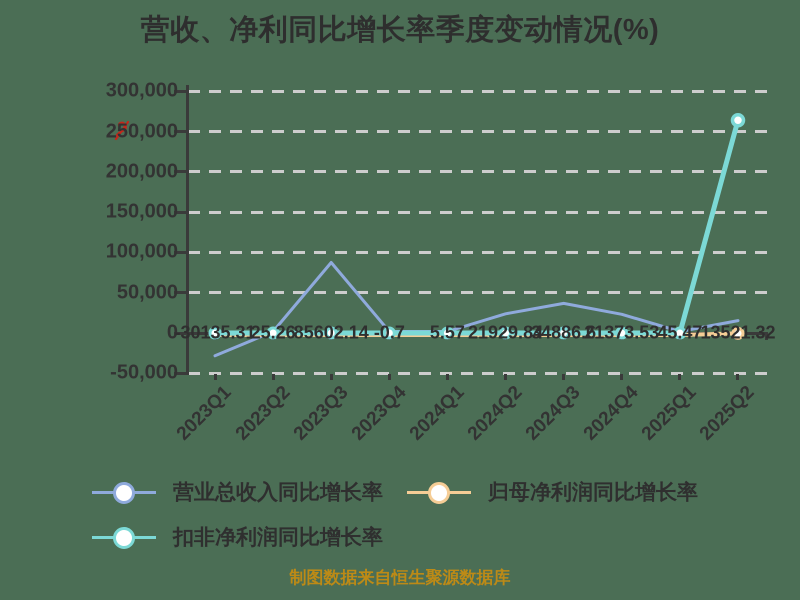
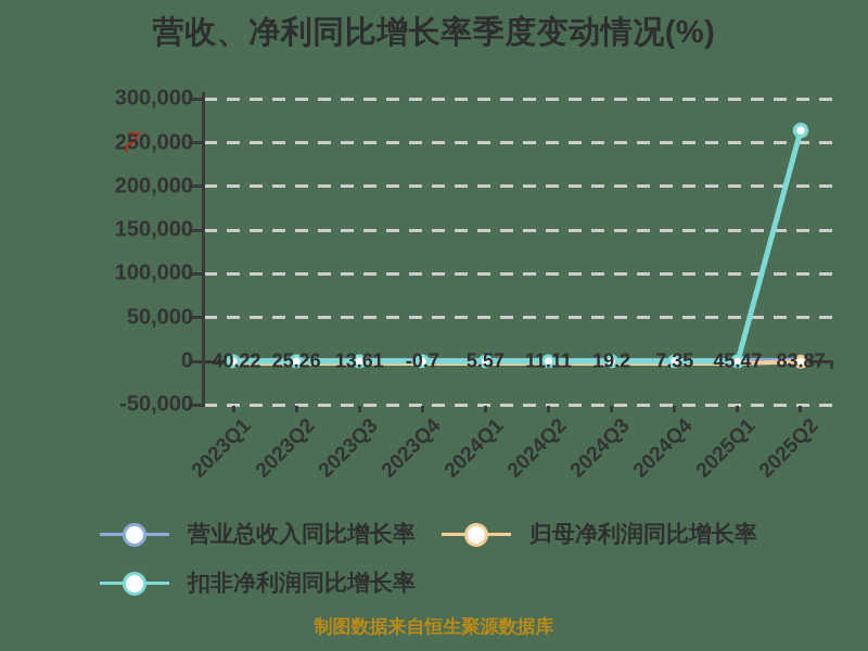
营业总收入同比增长率/2023Q1: -30135.31 -> -40.22
营业总收入同比增长率/2023Q3: 85602.14 -> 13.61
营业总收入同比增长率/2024Q2: 21929.84 -> 11.11
营业总收入同比增长率/2024Q3: 34886.6 -> 19.2
营业总收入同比增长率/2024Q4: 21373.53 -> 7.35
营业总收入同比增长率/2025Q2: 13521.32 -> 83.87
